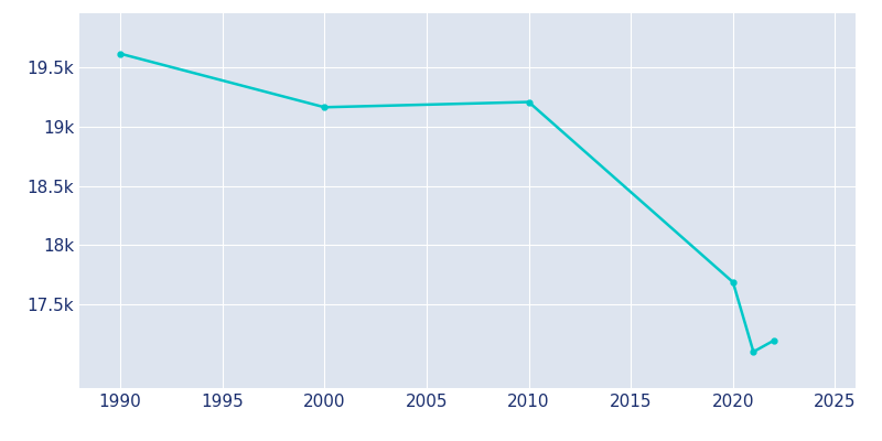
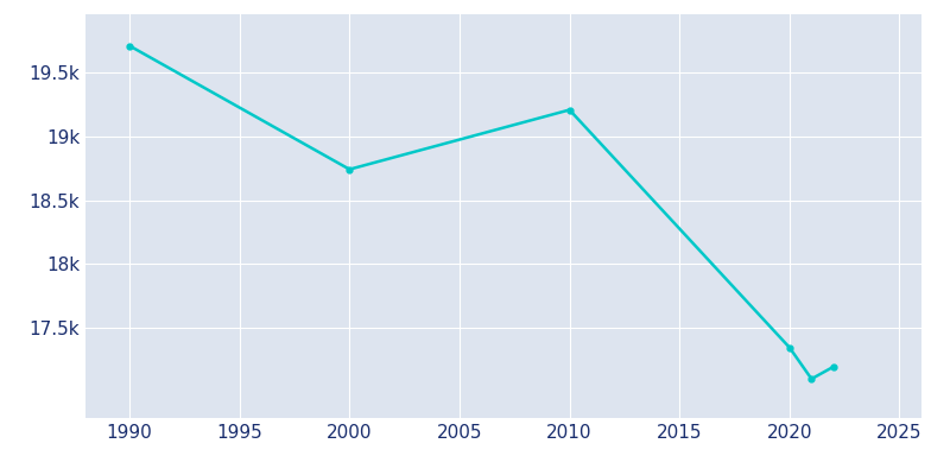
1990: 19.61k -> 19.70k
2000: 19.16k -> 18.74k
2020: 17.69k -> 17.35k
